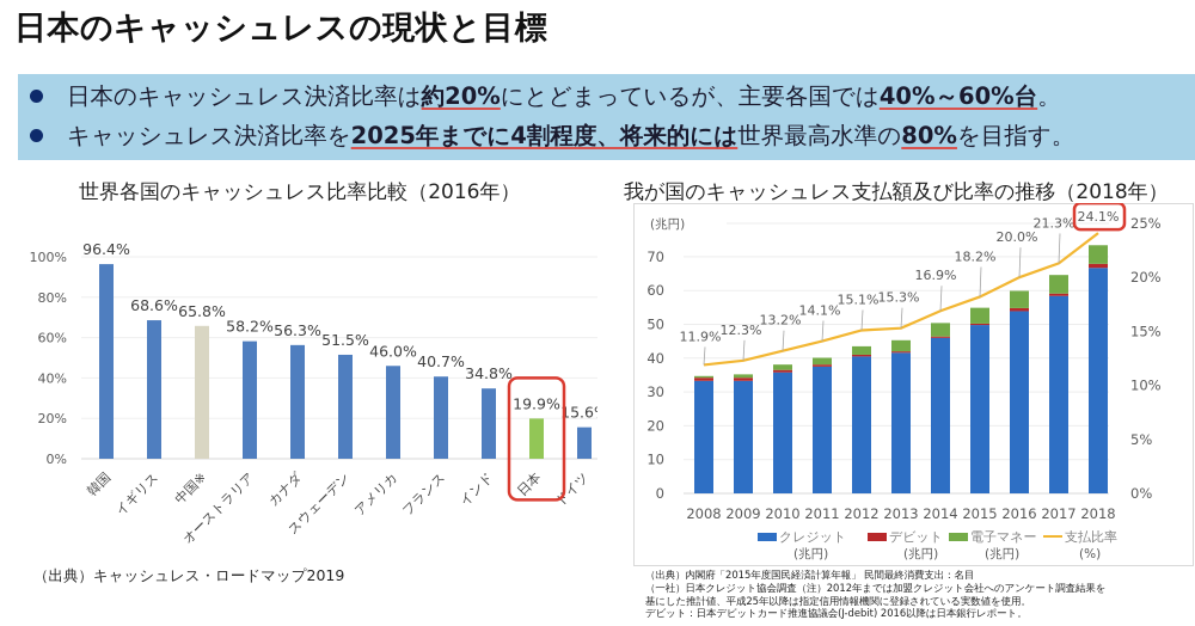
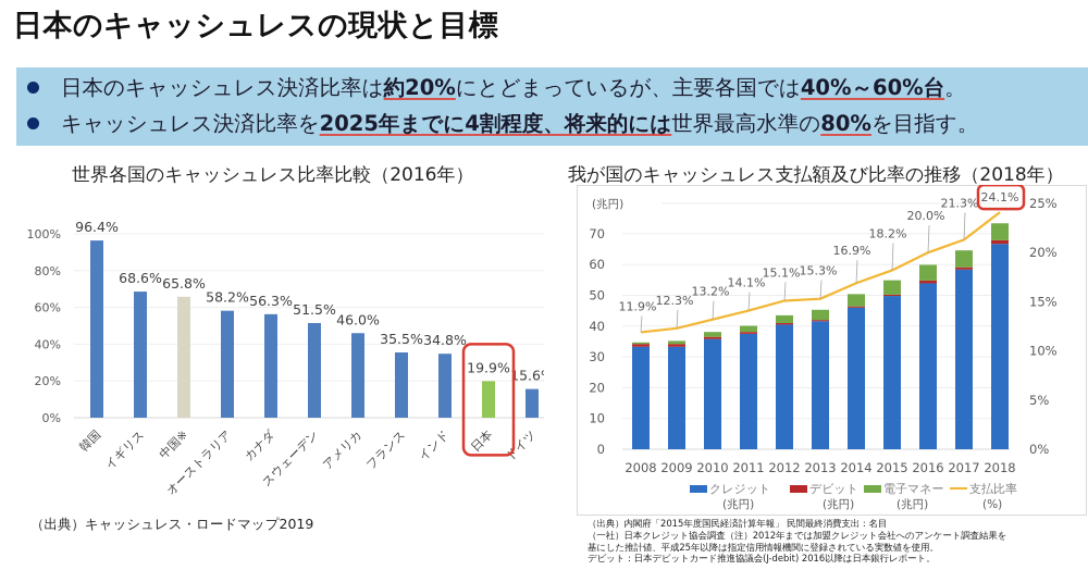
世界各国のキャッシュレス比率比較（2016年）/フランス: 40.7% -> 35.5%
